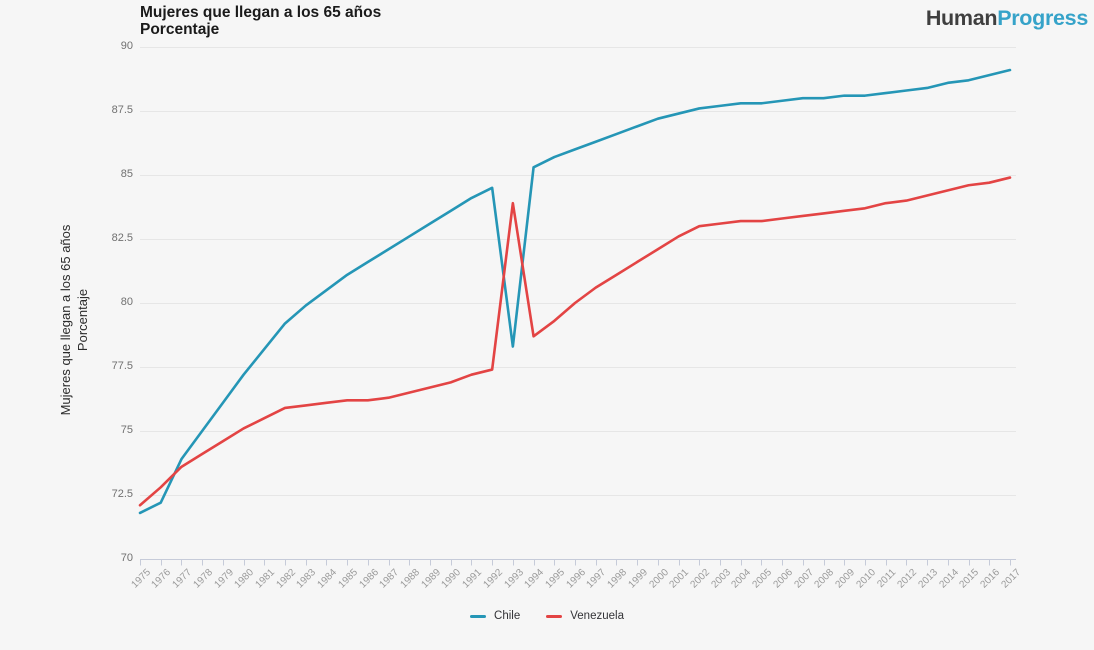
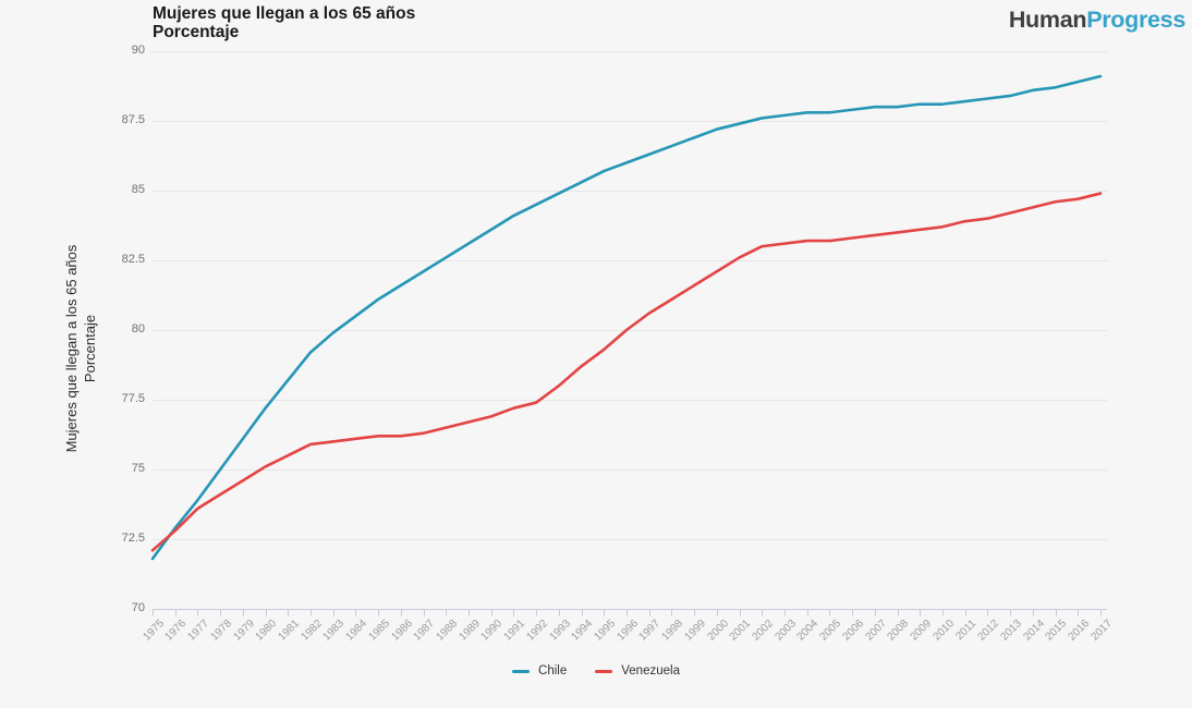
Chile/1976: 72.2 -> 72.9
Chile/1993: 78.3 -> 84.9
Venezuela/1993: 83.9 -> 78.0
